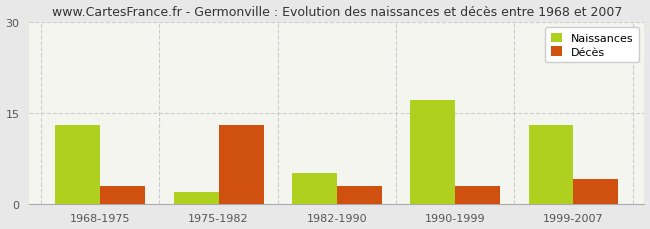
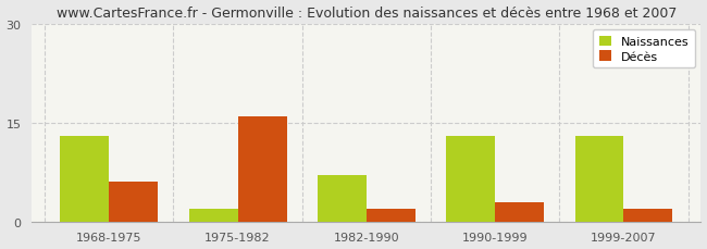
Décès/1968-1975: 3 -> 6
Décès/1975-1982: 13 -> 16
Naissances/1982-1990: 5 -> 7
Décès/1982-1990: 3 -> 2
Naissances/1990-1999: 17 -> 13
Décès/1999-2007: 4 -> 2
